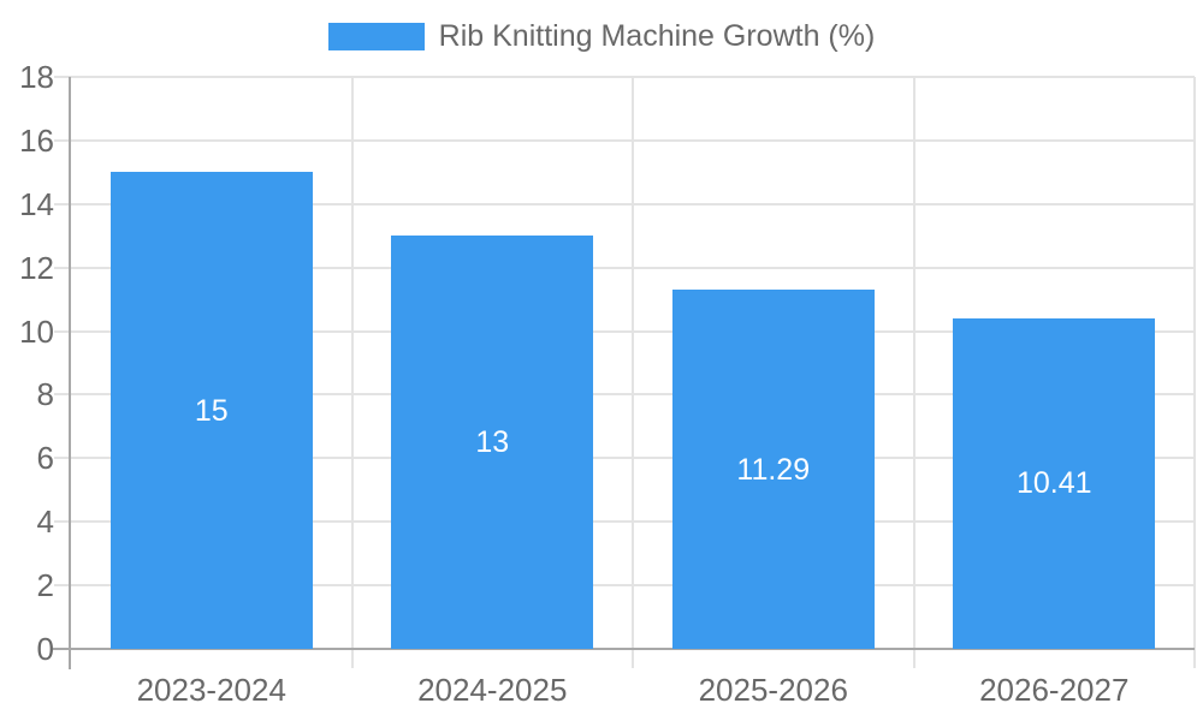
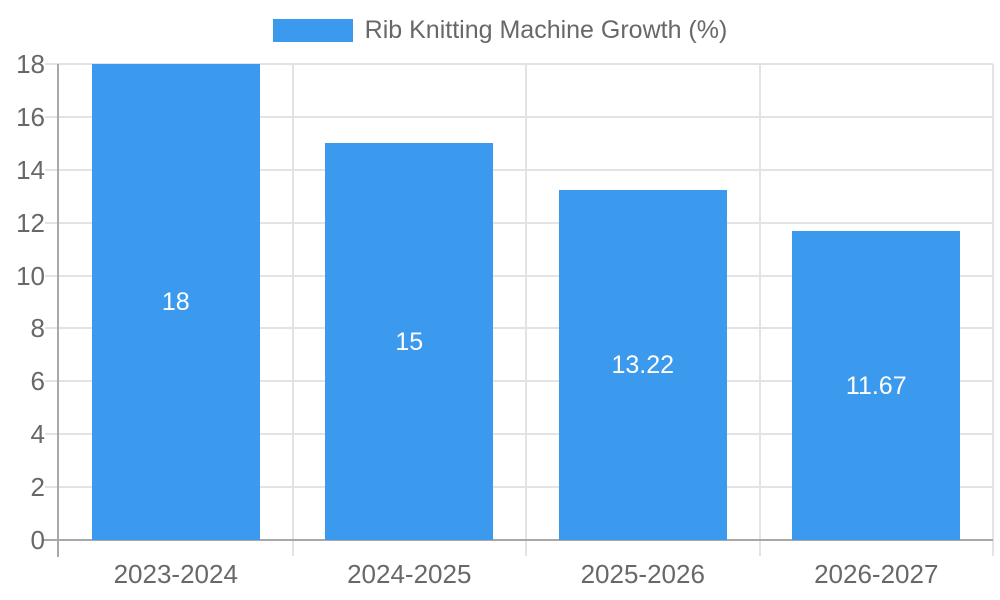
2023-2024: 15 -> 18
2024-2025: 13 -> 15
2025-2026: 11.29 -> 13.22
2026-2027: 10.41 -> 11.67
